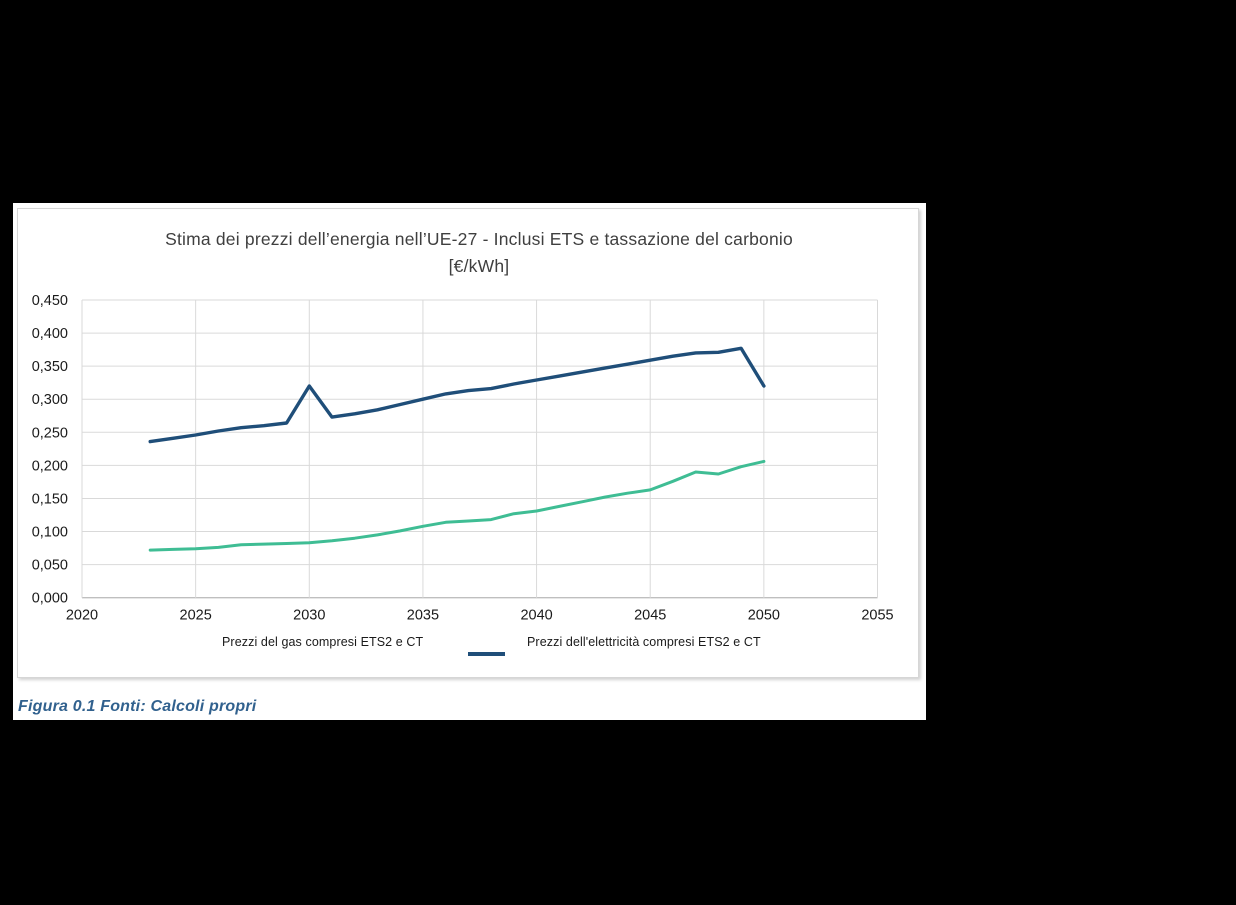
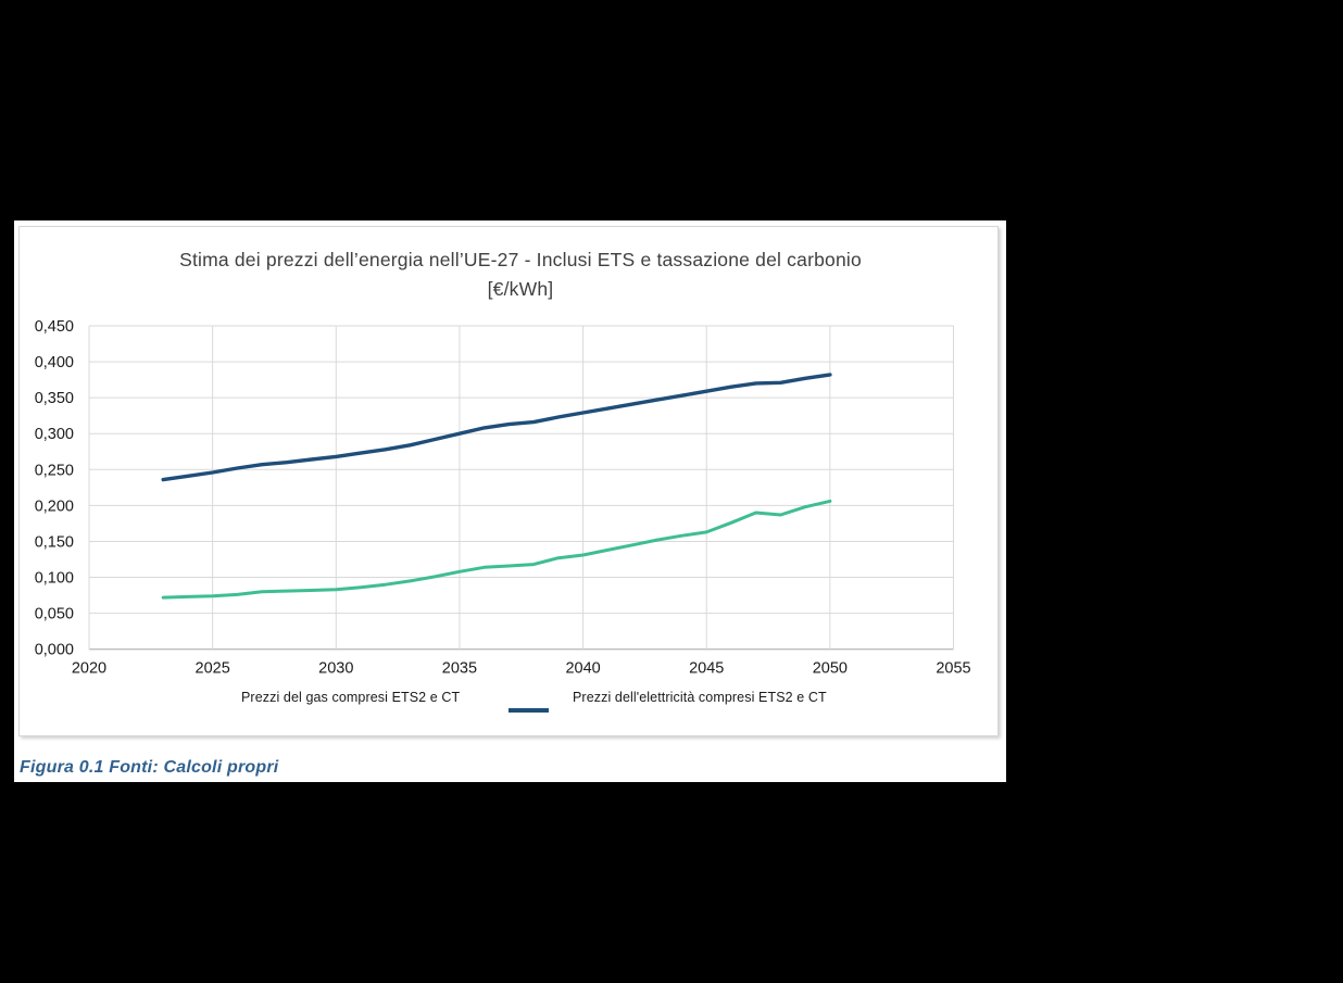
Prezzi dell'elettricità compresi ETS2 e CT/2030: 0,32 -> 0,27
Prezzi dell'elettricità compresi ETS2 e CT/2050: 0,32 -> 0,38
